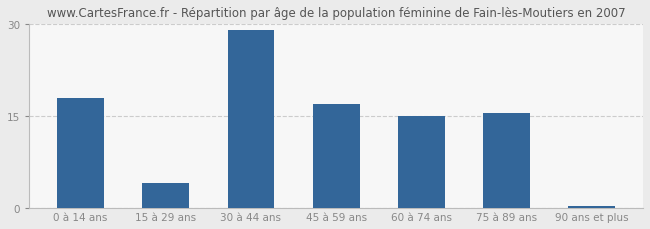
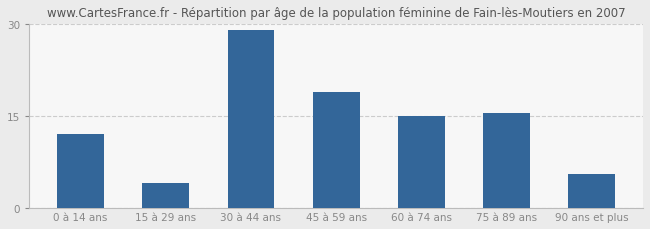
0 à 14 ans: 18.0 -> 12.0
45 à 59 ans: 17.0 -> 19.0
90 ans et plus: 0.3 -> 5.6
